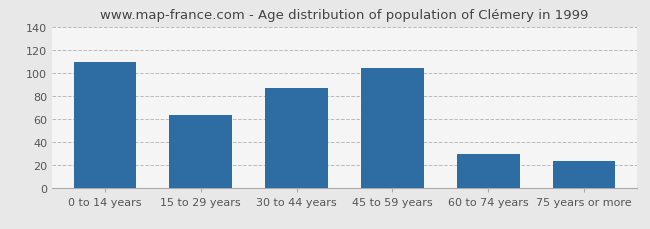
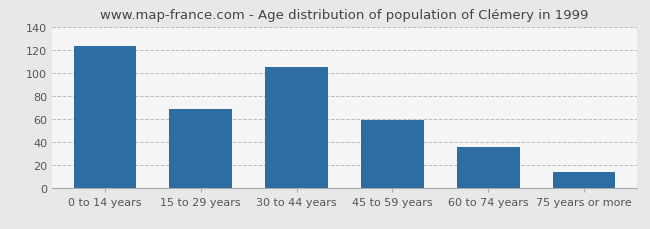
0 to 14 years: 109 -> 123
15 to 29 years: 63 -> 68
30 to 44 years: 87 -> 105
45 to 59 years: 104 -> 59
60 to 74 years: 29 -> 35
75 years or more: 23 -> 14
